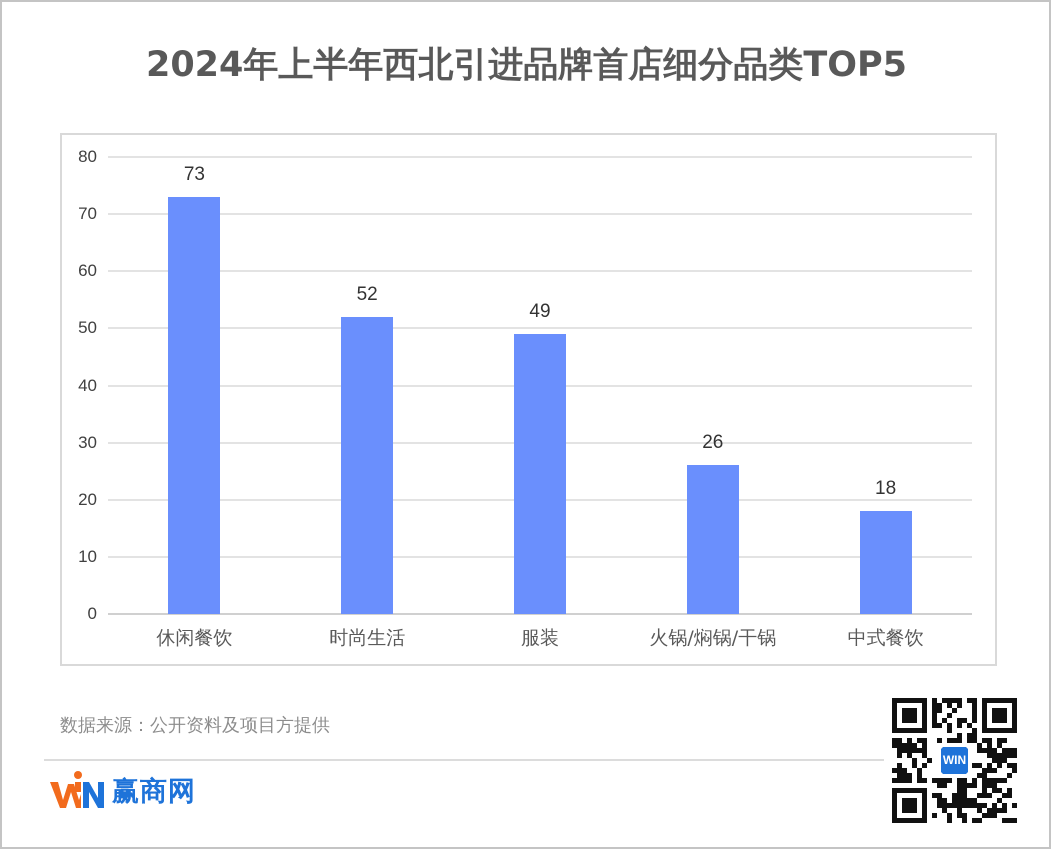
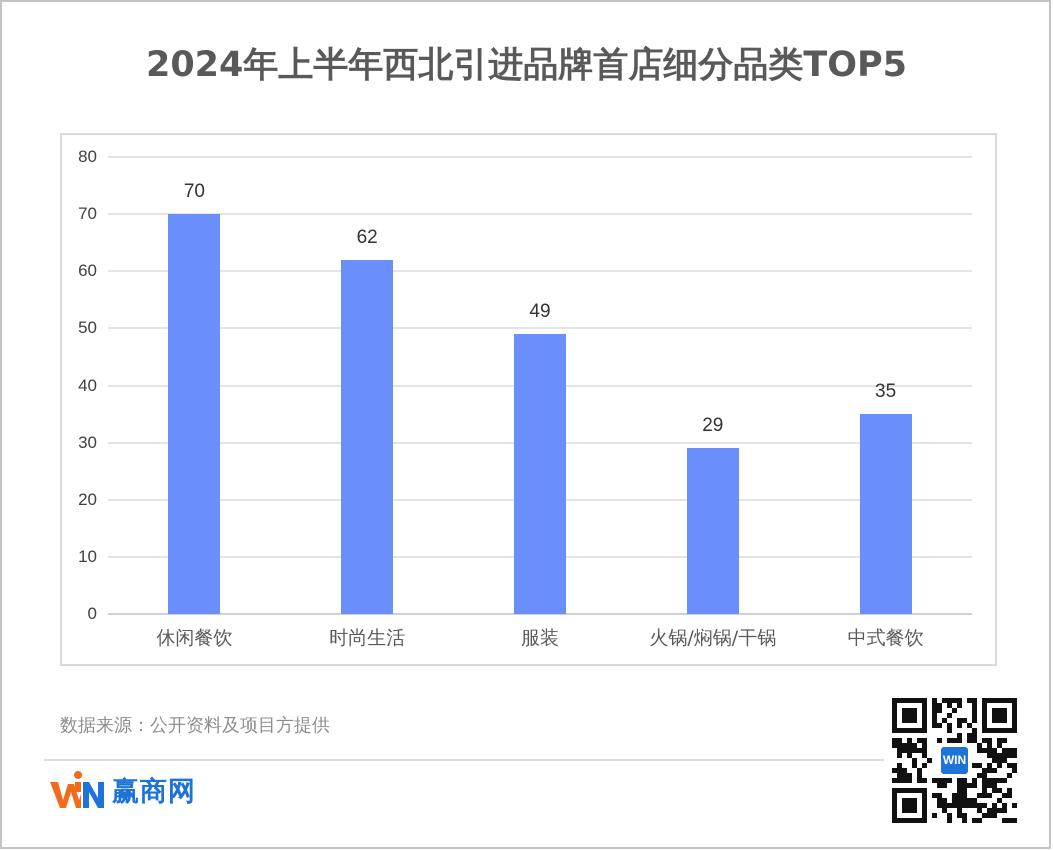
休闲餐饮: 73 -> 70
时尚生活: 52 -> 62
火锅/焖锅/干锅: 26 -> 29
中式餐饮: 18 -> 35
